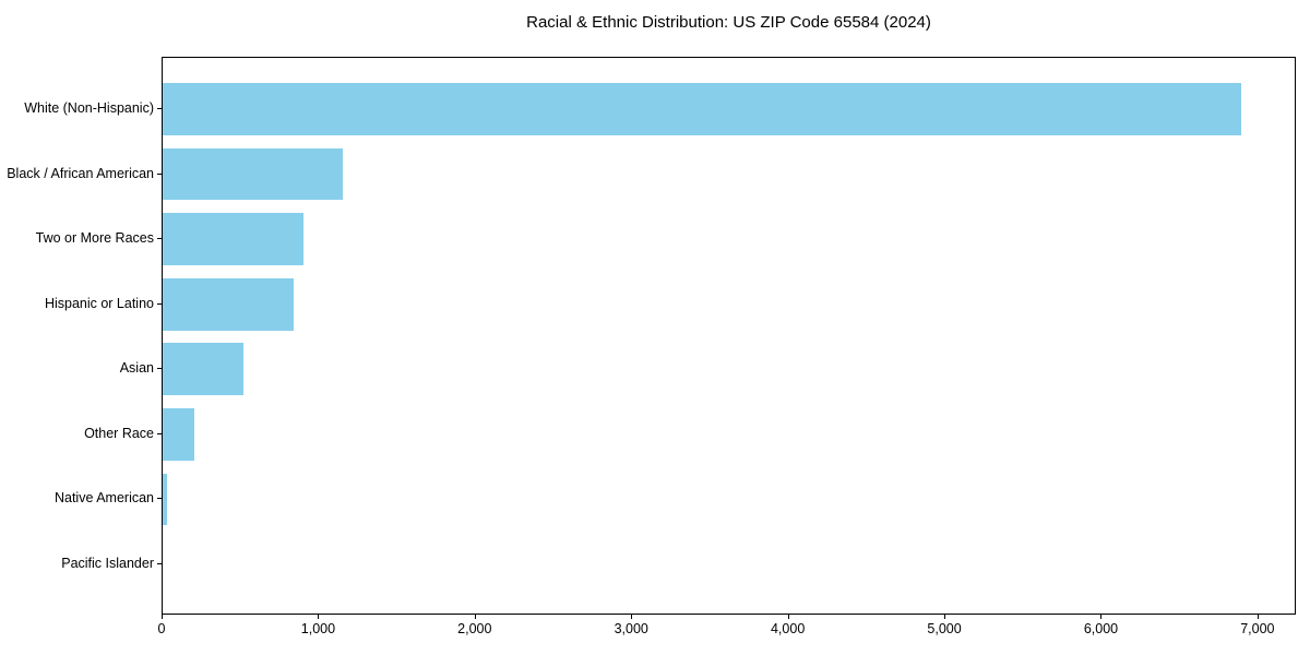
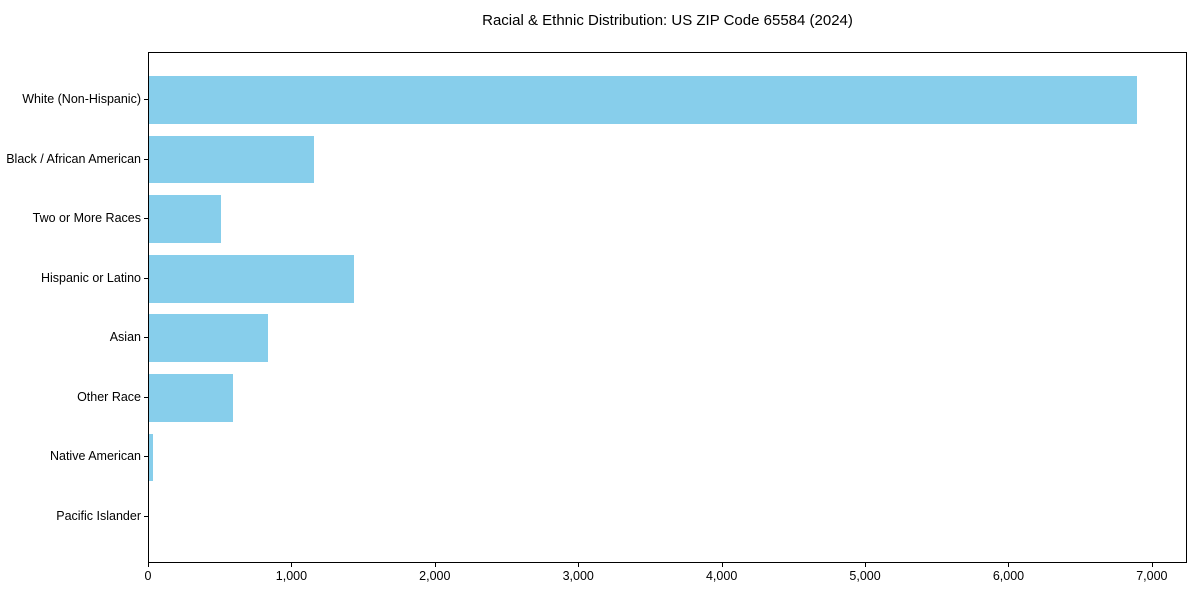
Two or More Races: 900 -> 500
Hispanic or Latino: 840 -> 1430
Asian: 520 -> 830
Other Race: 200 -> 590
